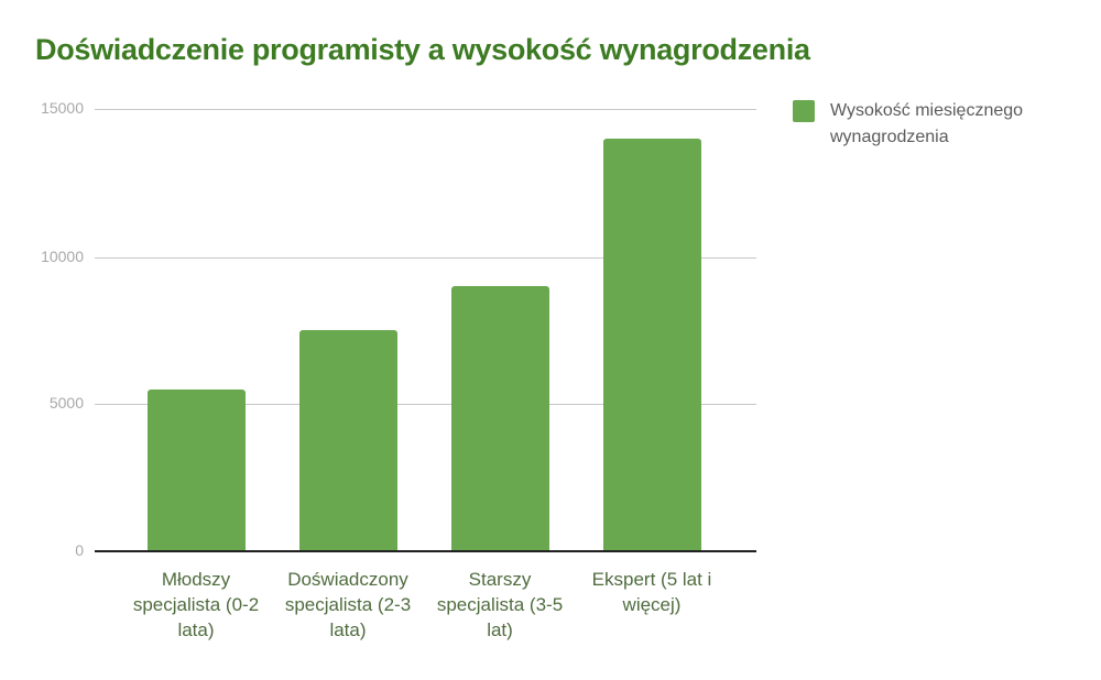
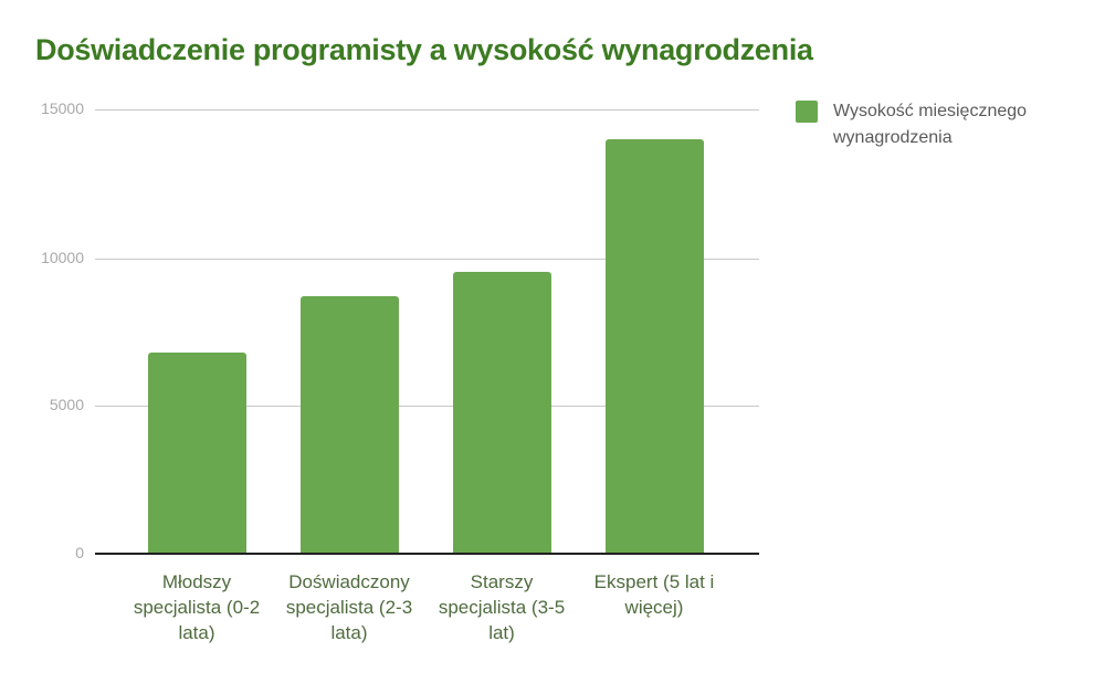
Młodszy specjalista (0-2 lata): 5500 -> 6800
Doświadczony specjalista (2-3 lata): 7500 -> 8700
Starszy specjalista (3-5 lat): 9000 -> 9500
